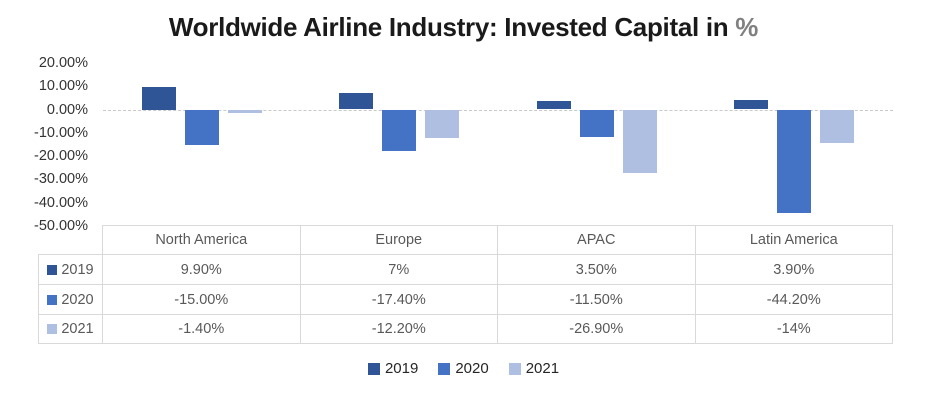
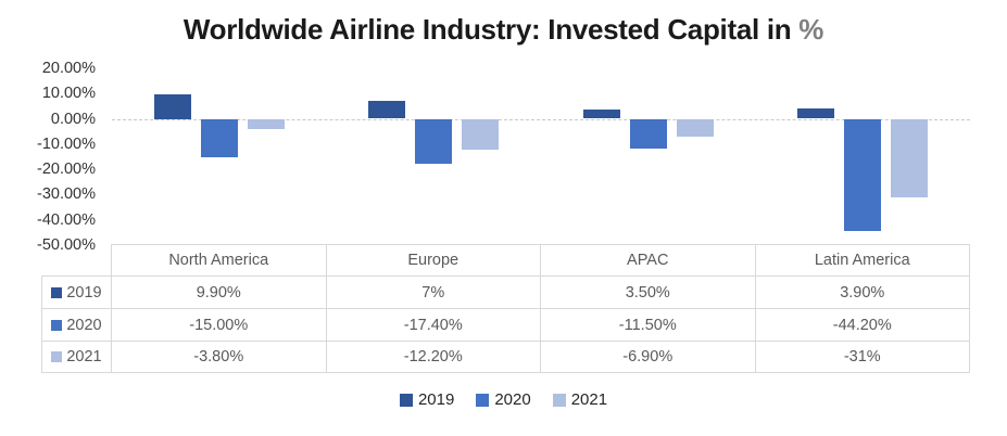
2021/North America: -1.40% -> -3.80%
2021/APAC: -26.90% -> -6.90%
2021/Latin America: -14% -> -31%
